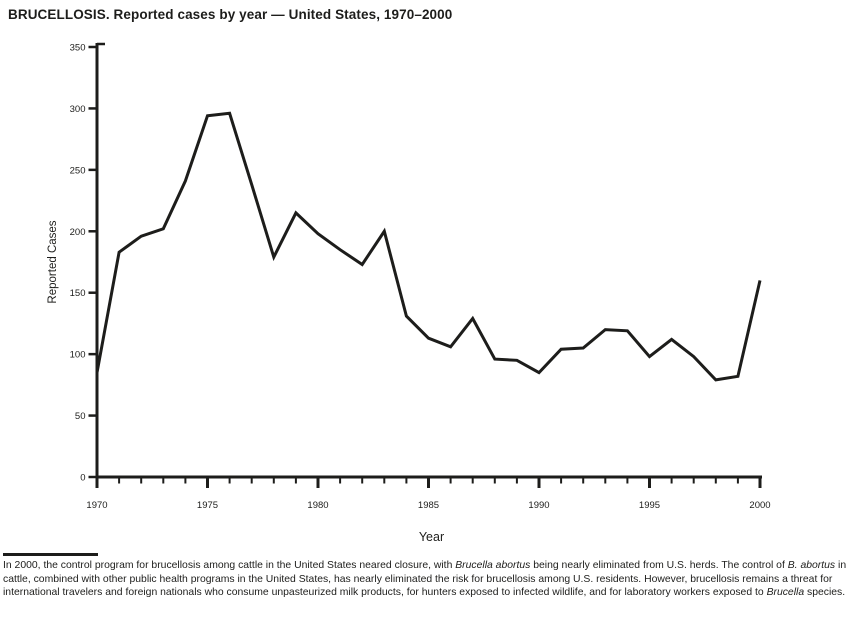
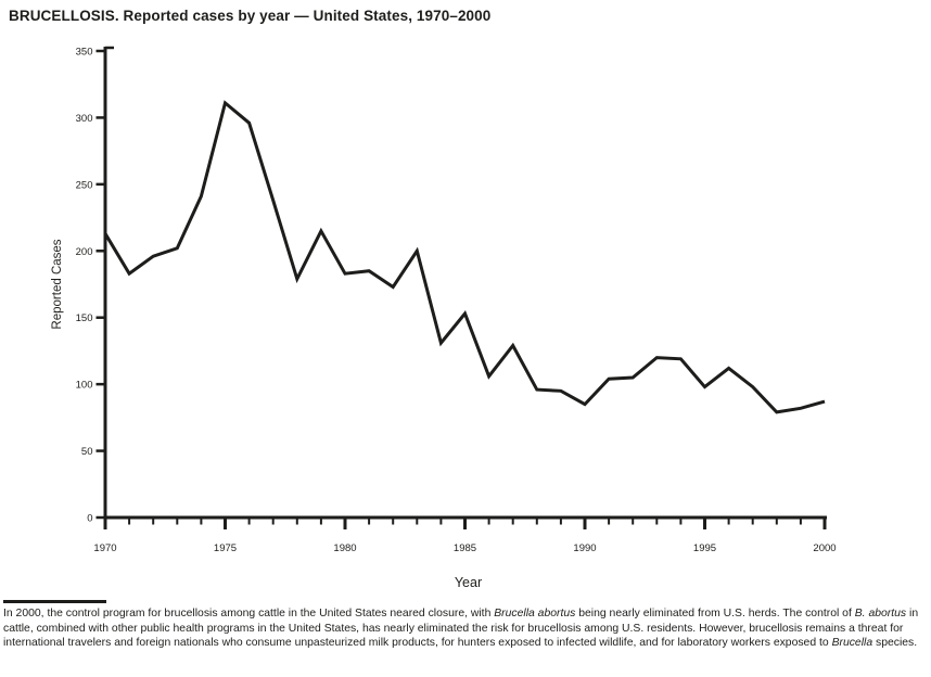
1970: 85 -> 213
1975: 294 -> 311
1980: 198 -> 183
1985: 113 -> 153
2000: 160 -> 87
